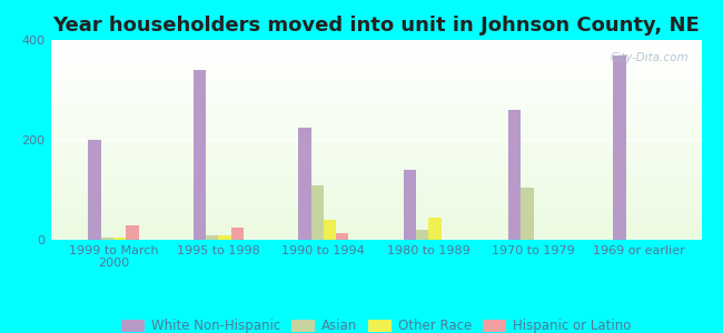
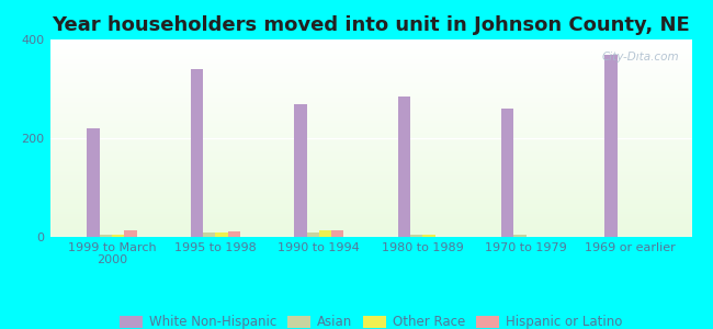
White Non-Hispanic/1999 to March 2000: 200 -> 220
Hispanic or Latino/1999 to March 2000: 30 -> 14
Hispanic or Latino/1995 to 1998: 25 -> 12
White Non-Hispanic/1990 to 1994: 225 -> 270
Asian/1990 to 1994: 110 -> 10
Other Race/1990 to 1994: 40 -> 14
White Non-Hispanic/1980 to 1989: 140 -> 285
Asian/1980 to 1989: 20 -> 5
Other Race/1980 to 1989: 45 -> 4
Asian/1970 to 1979: 105 -> 4
